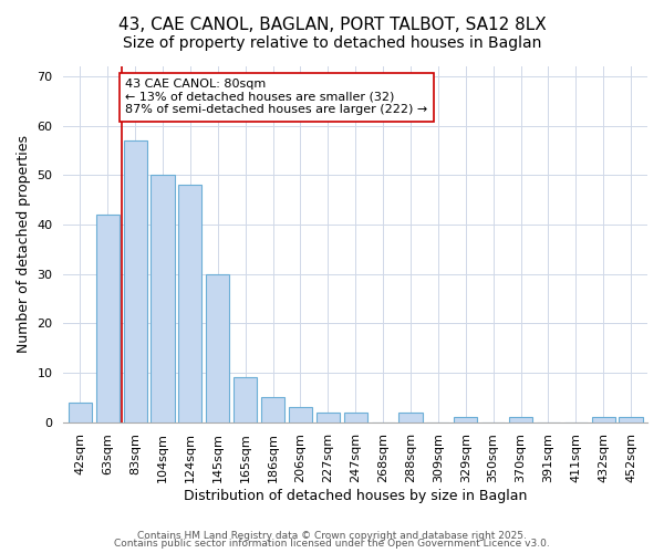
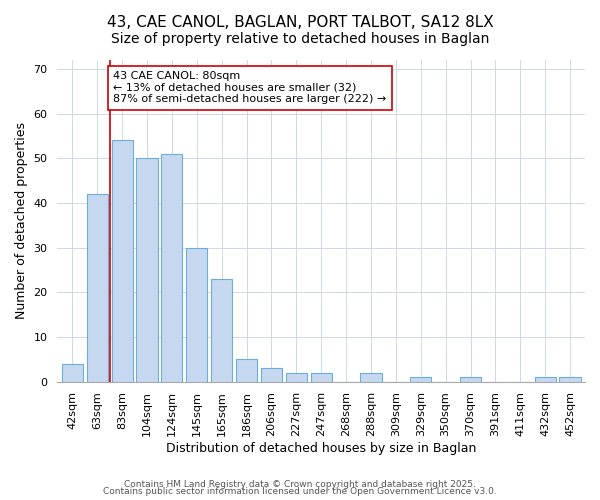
83sqm: 57 -> 54
124sqm: 48 -> 51
165sqm: 9 -> 23
